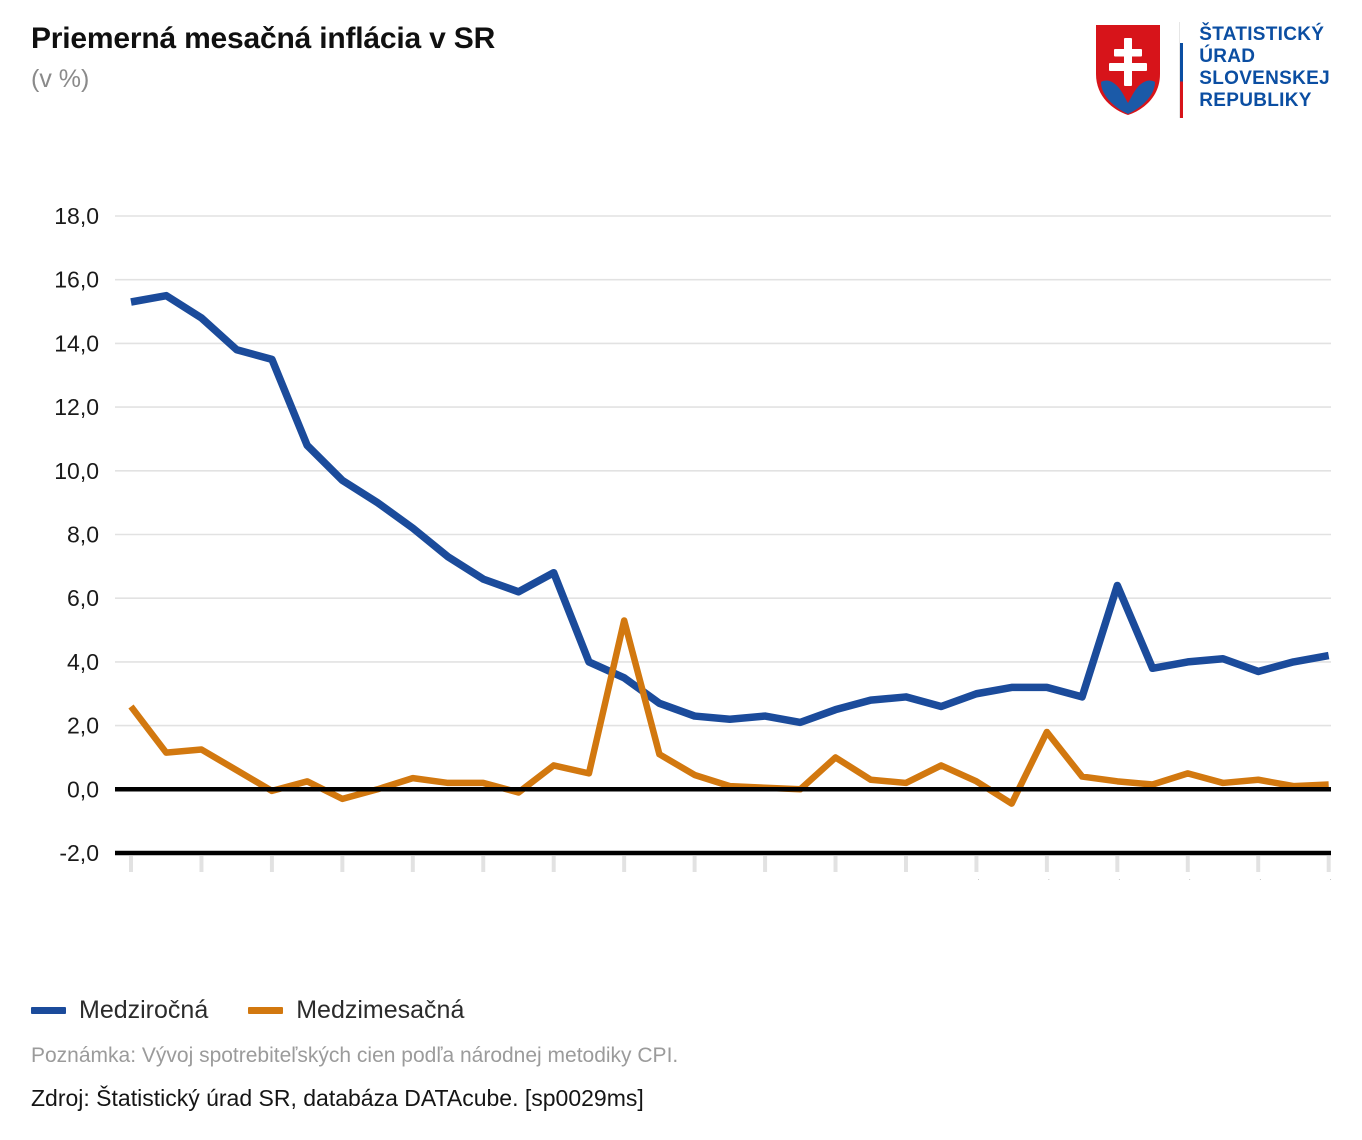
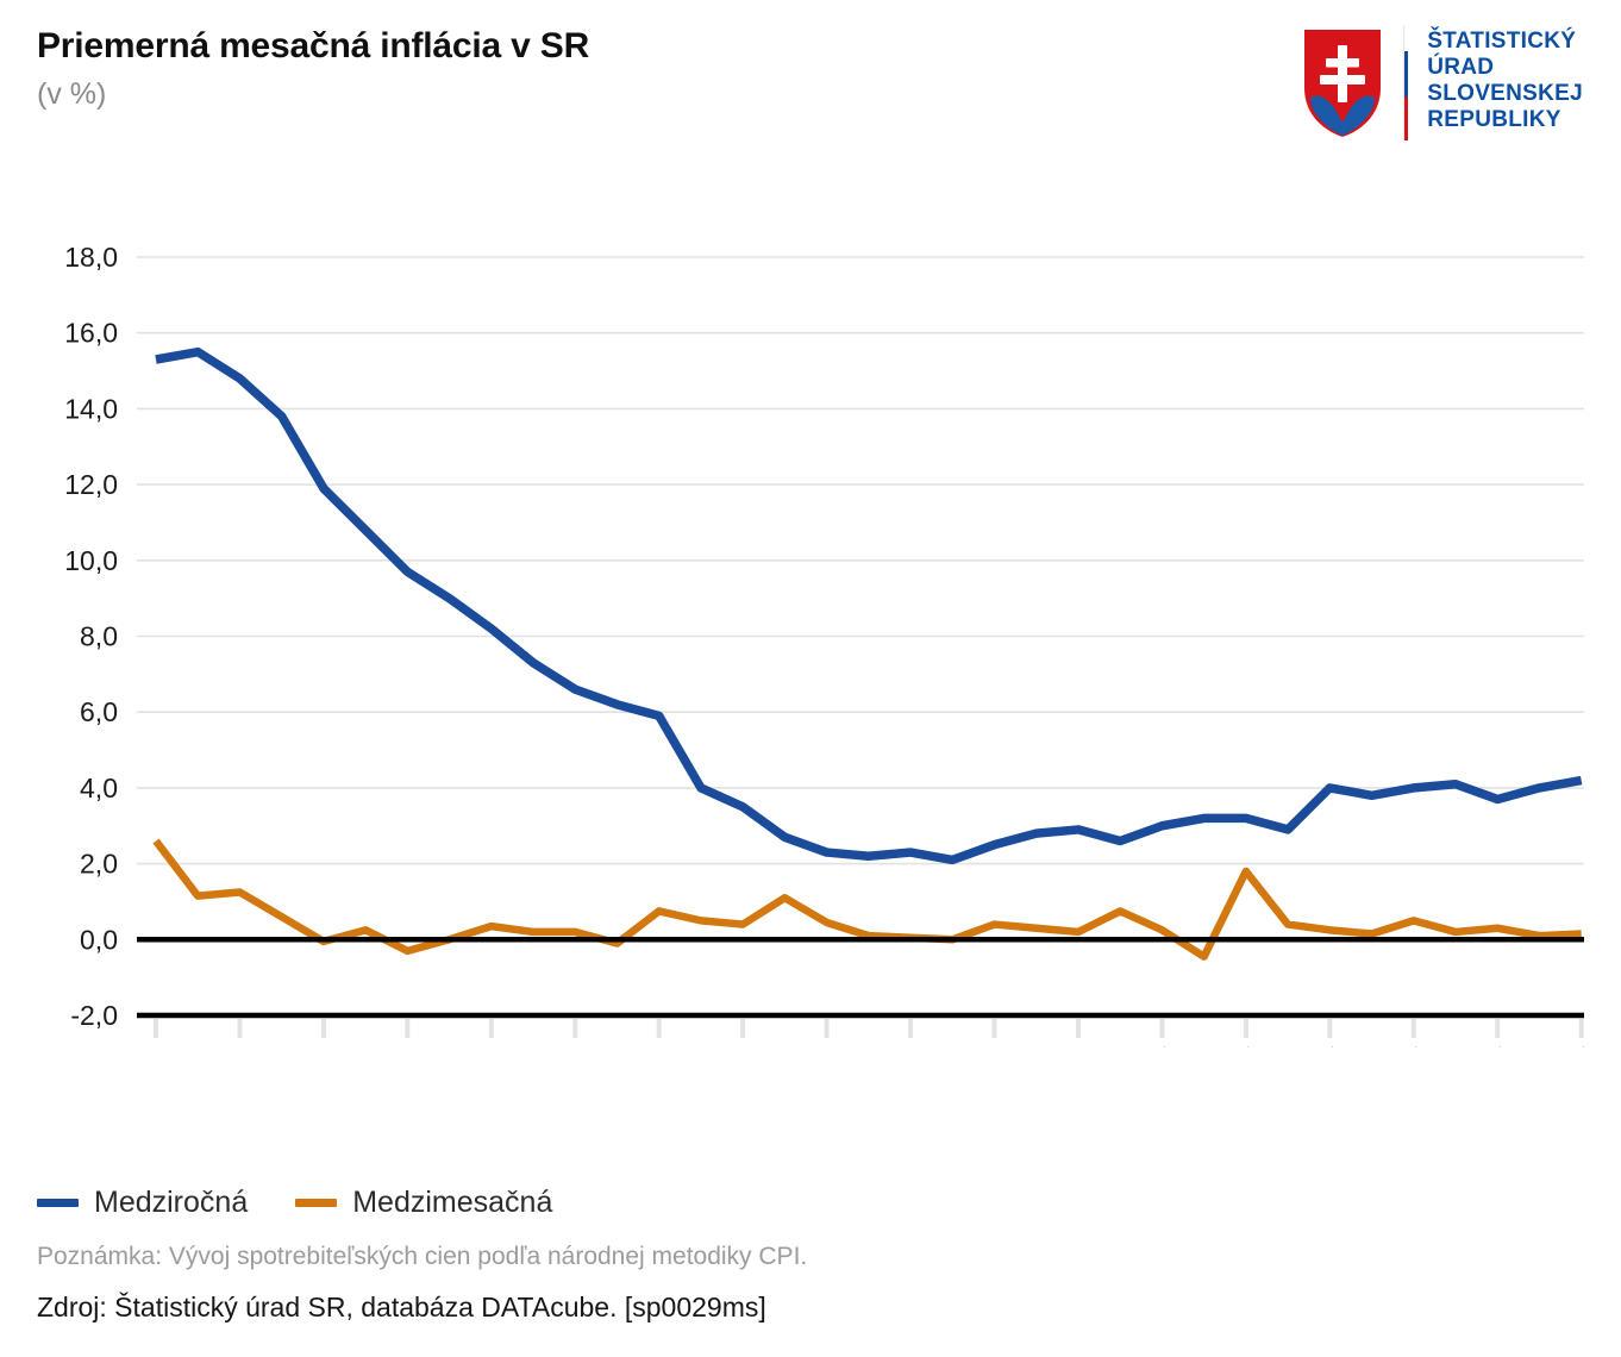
Medziročná/5. 2023: 13,5 -> 11,9
Medziročná/1. 2024: 6,8 -> 5,9
Medzimesačná/3. 2024: 5,3 -> 0,4
Medzimesačná/9. 2024: 1,0 -> 0,4
Medziročná/5. 2025: 6,4 -> 4,0
